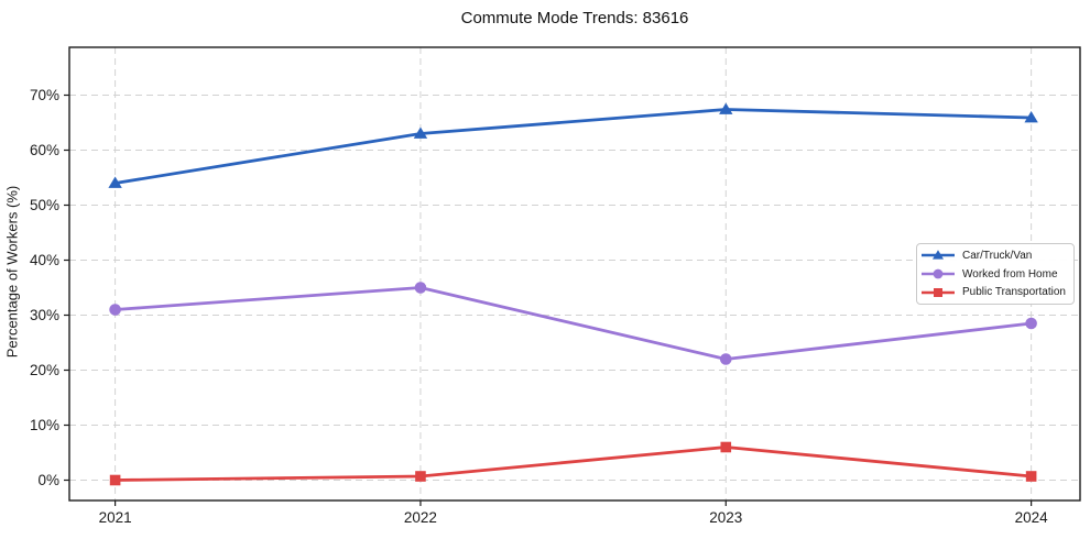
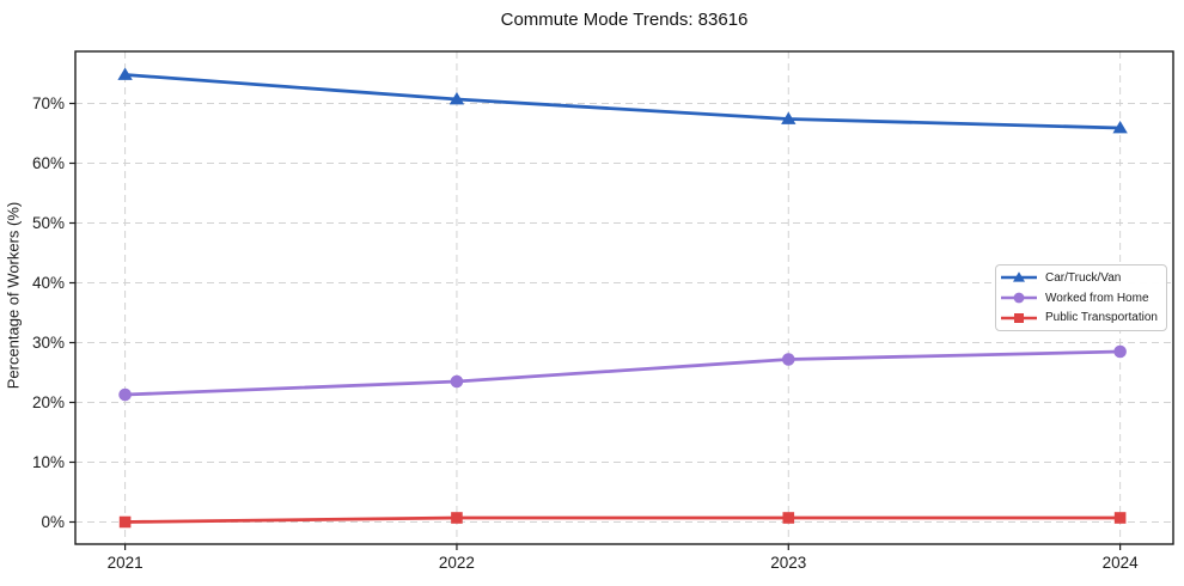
Car/Truck/Van/2021: 54% -> 75%
Worked from Home/2021: 31% -> 21%
Car/Truck/Van/2022: 63% -> 71%
Worked from Home/2022: 35% -> 24%
Worked from Home/2023: 22% -> 27%
Public Transportation/2023: 6% -> 1%
